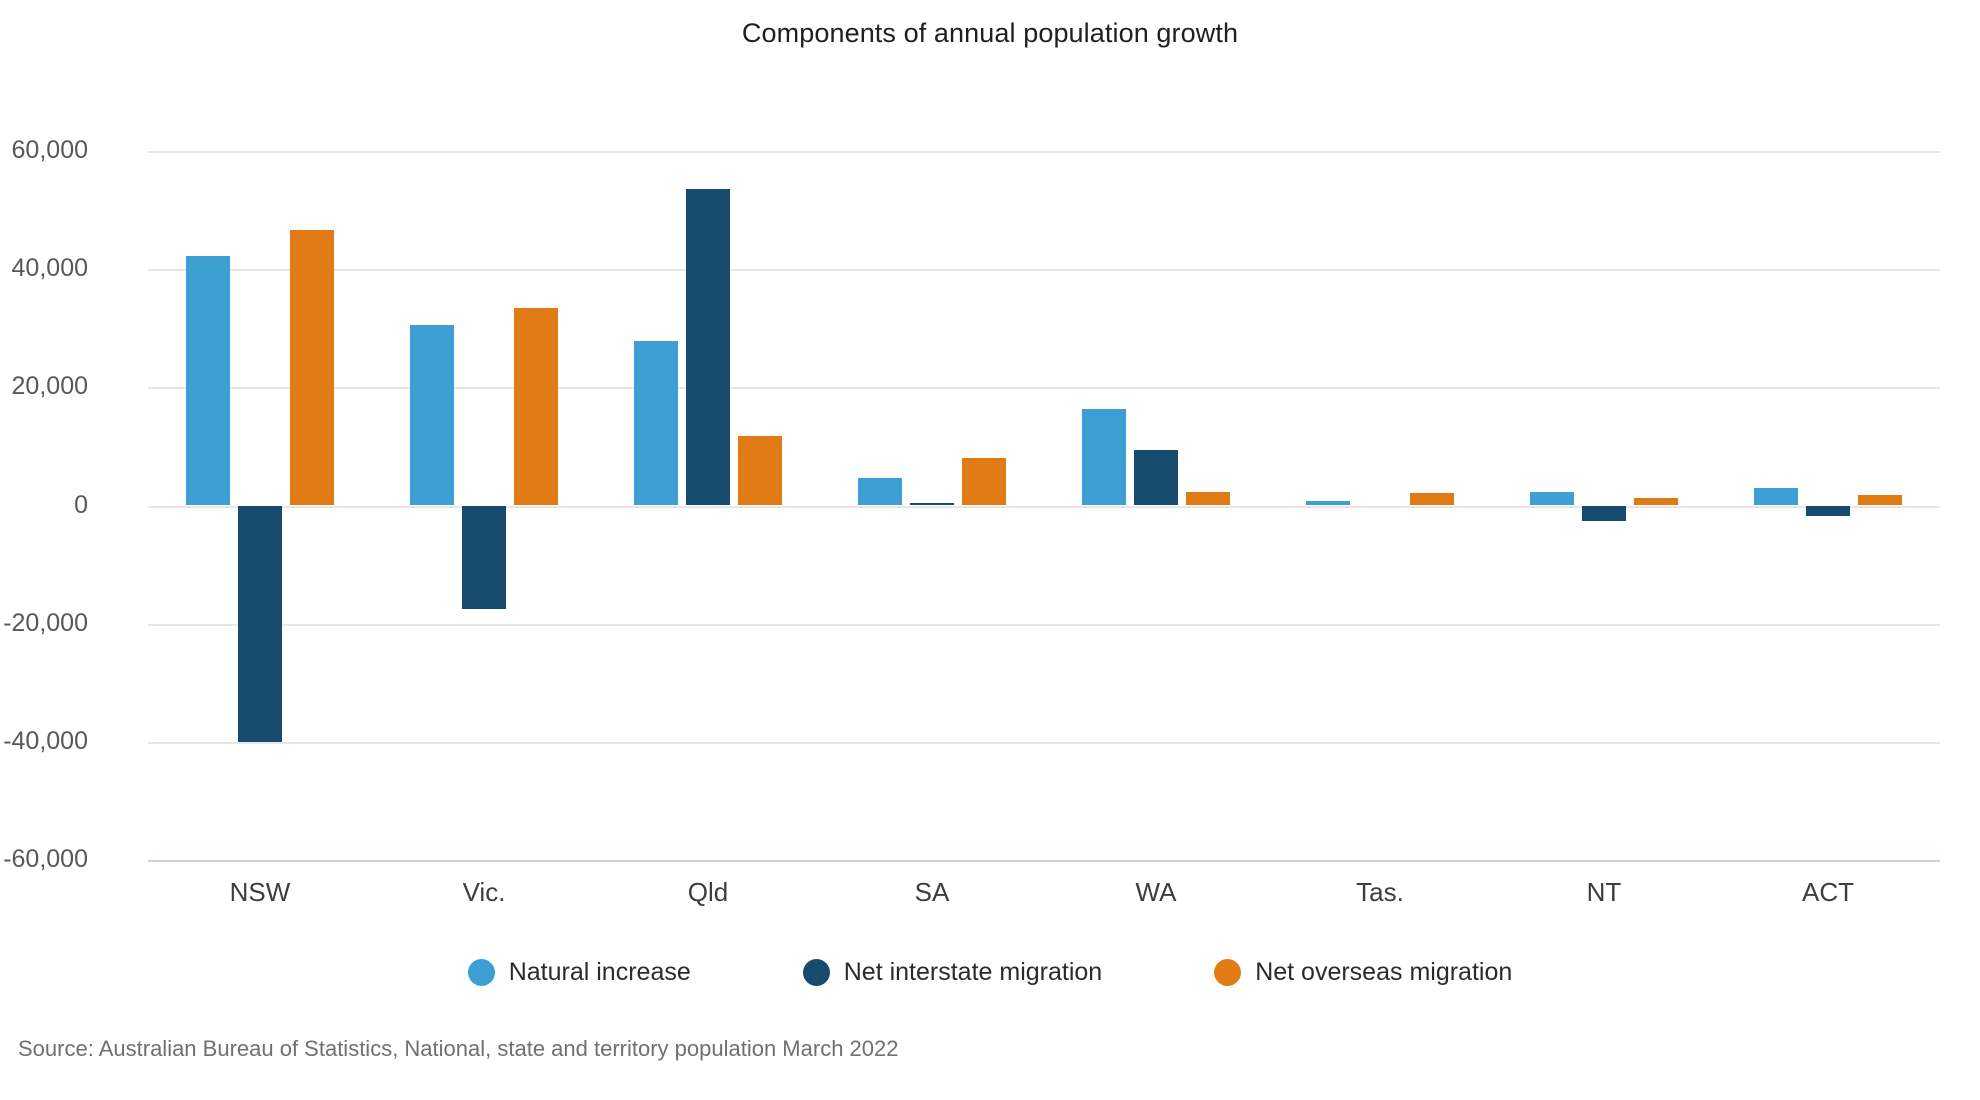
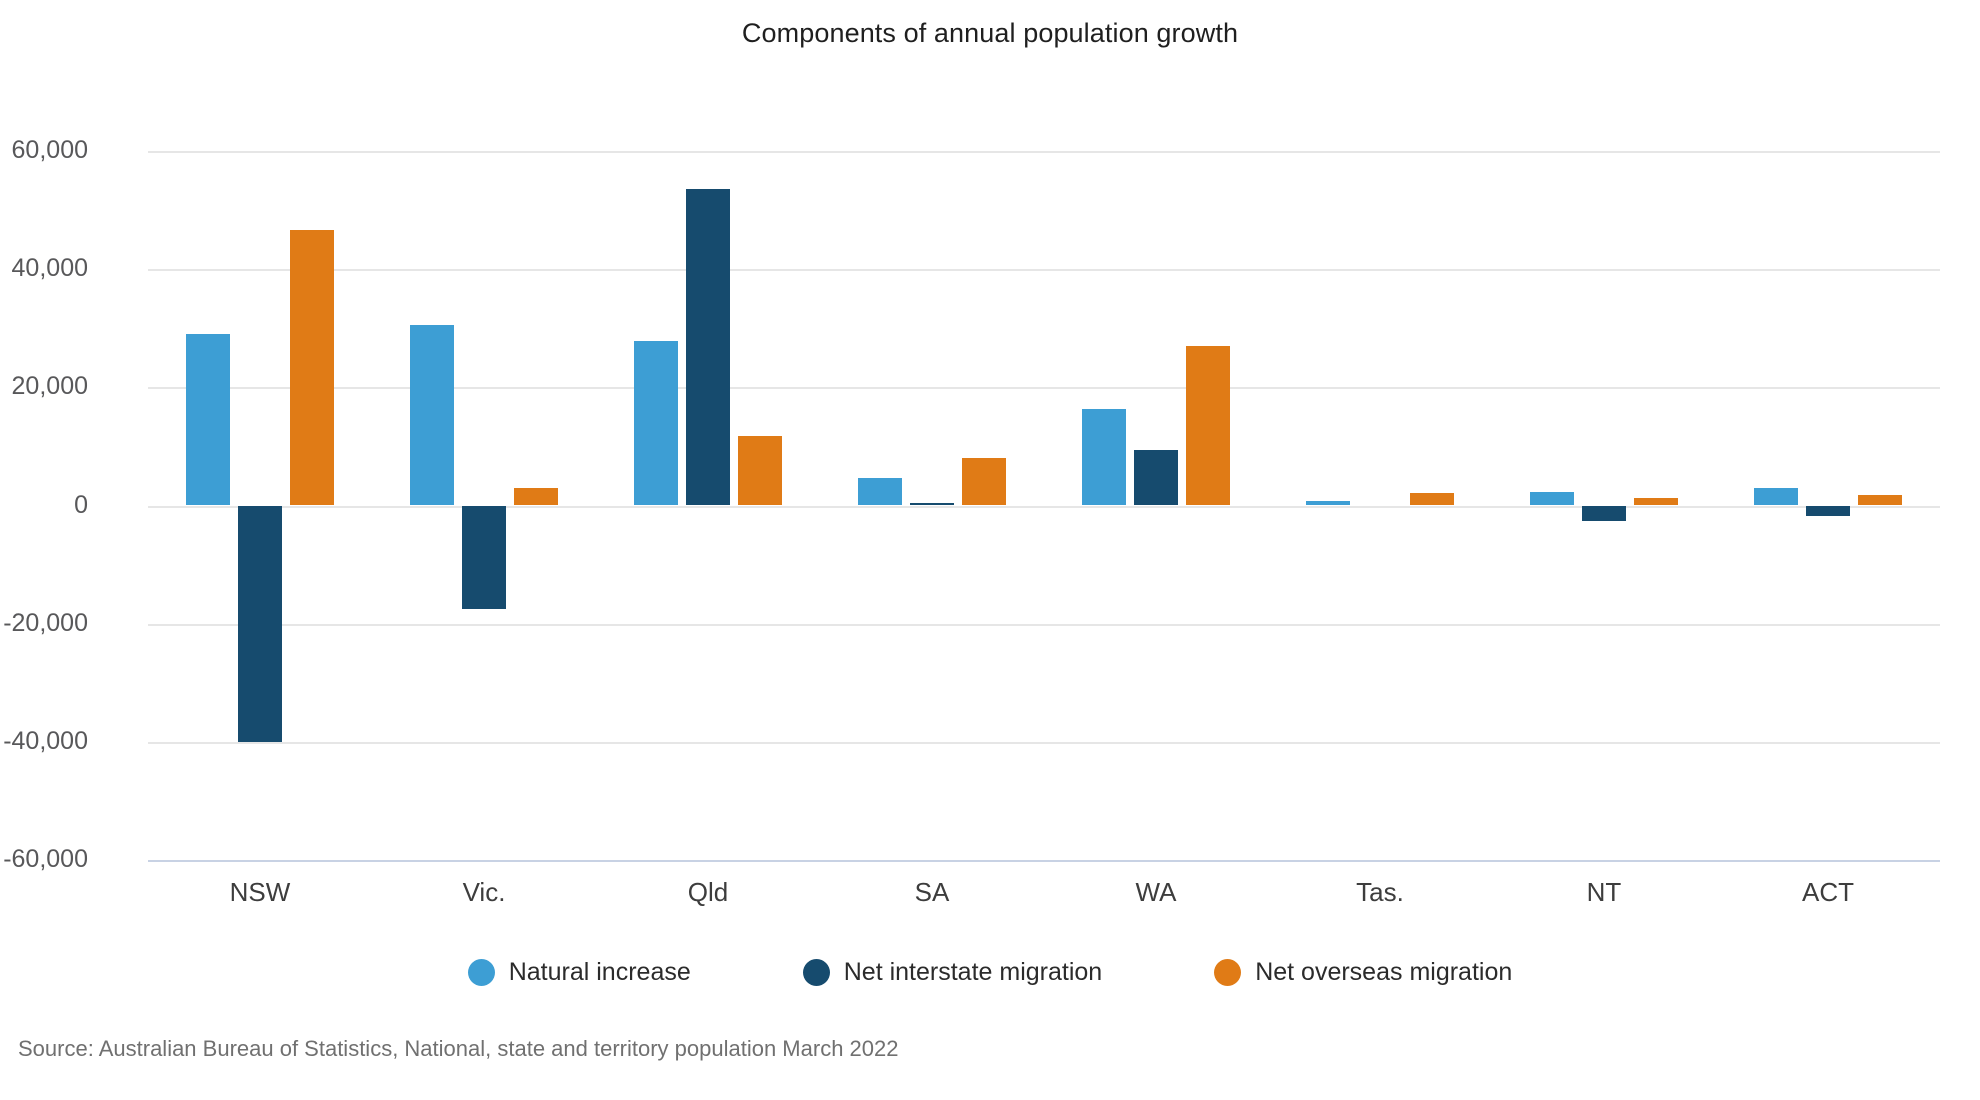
Natural increase/NSW: 42000 -> 29000
Net overseas migration/Vic.: 33000 -> 3000
Net overseas migration/WA: 2000 -> 27000
